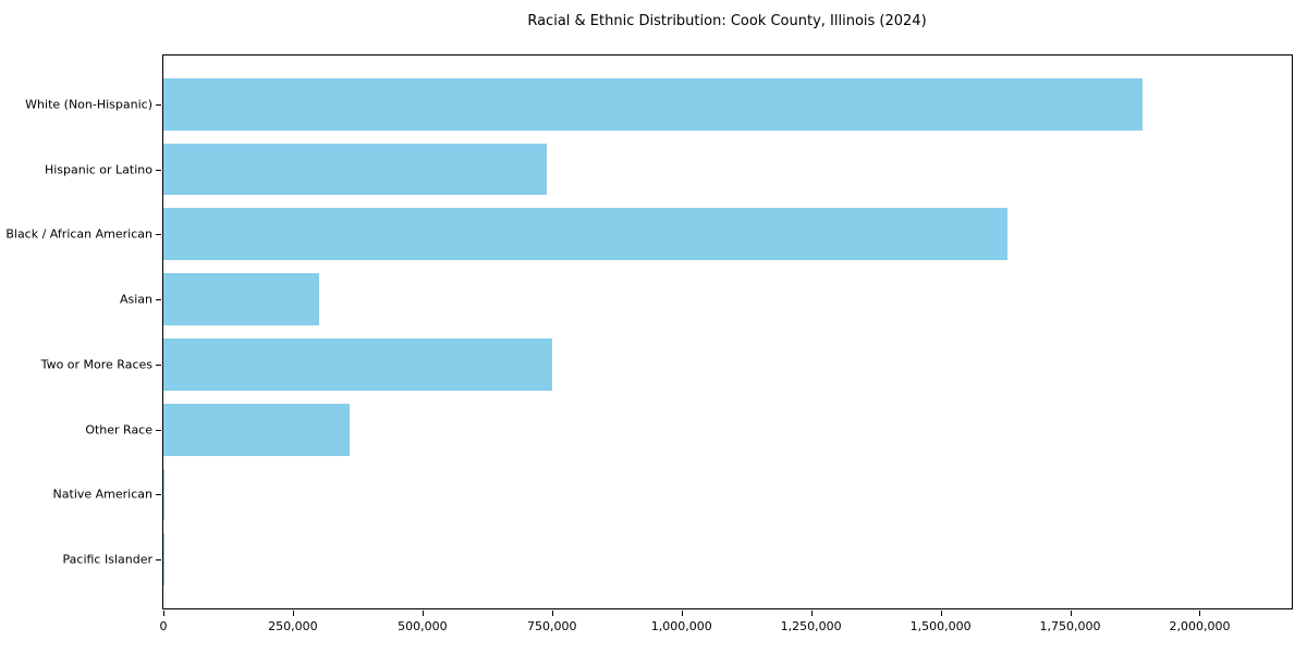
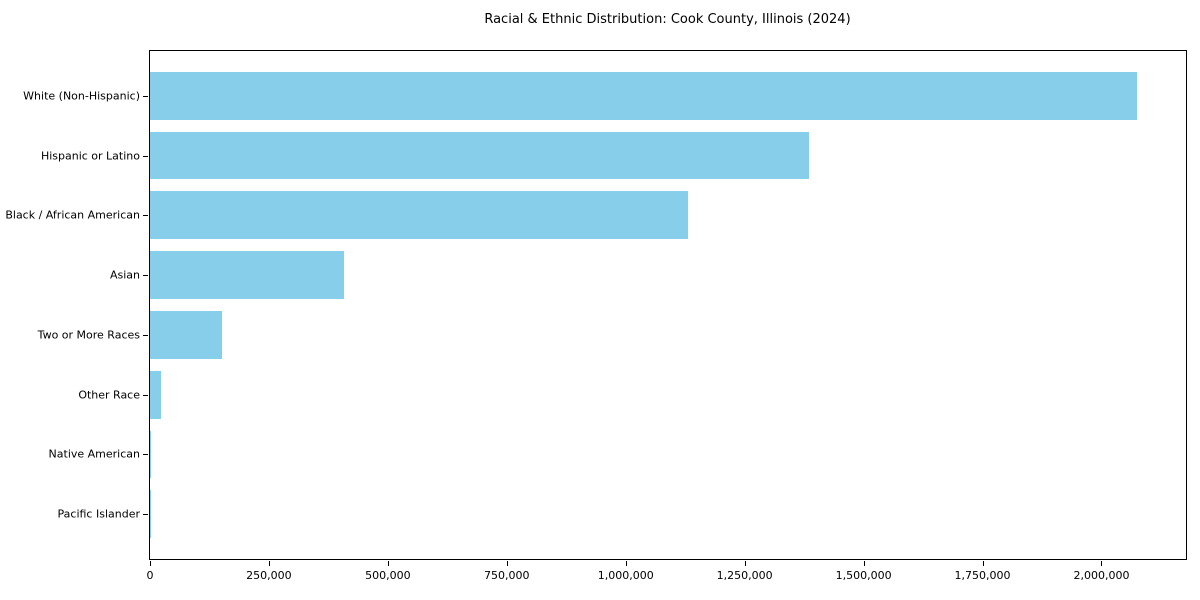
White (Non-Hispanic): 1890000 -> 2070000
Hispanic or Latino: 740000 -> 1380000
Black / African American: 1630000 -> 1130000
Asian: 300000 -> 410000
Two or More Races: 750000 -> 150000
Other Race: 360000 -> 20000
